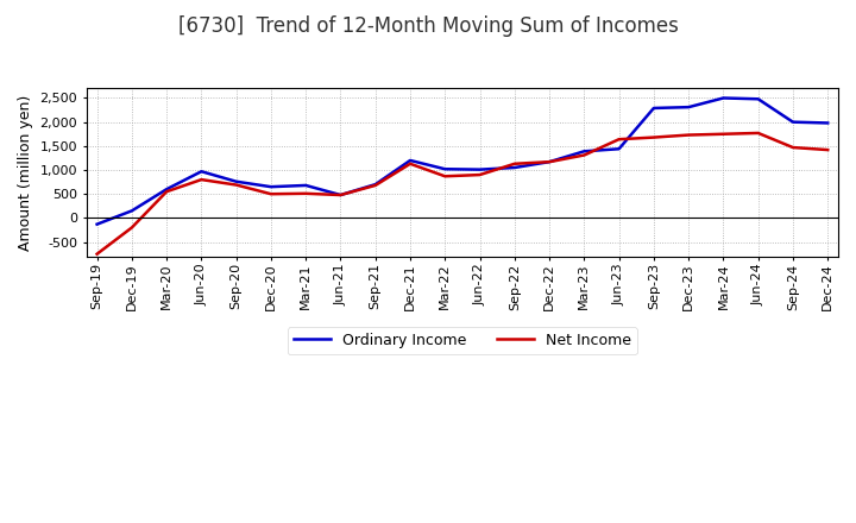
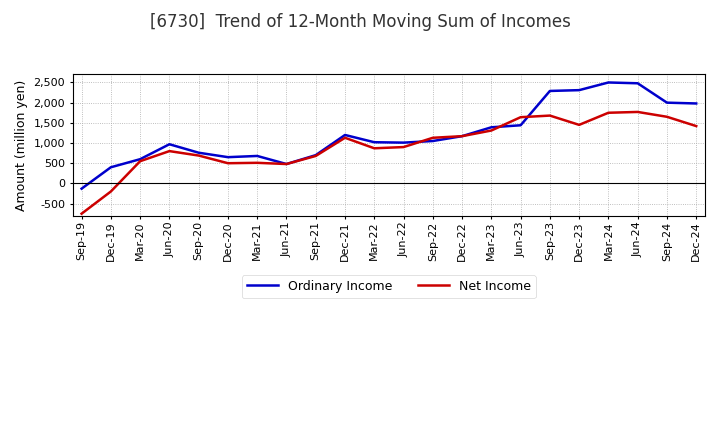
Ordinary Income/Dec-19: 150 -> 400
Net Income/Dec-23: 1,730 -> 1,450
Net Income/Sep-24: 1,470 -> 1,650
